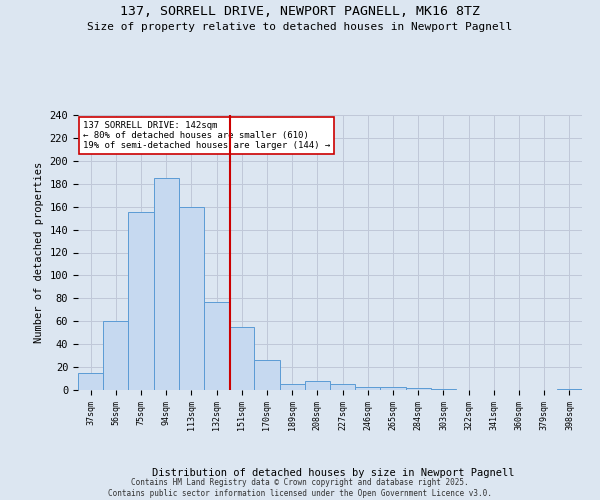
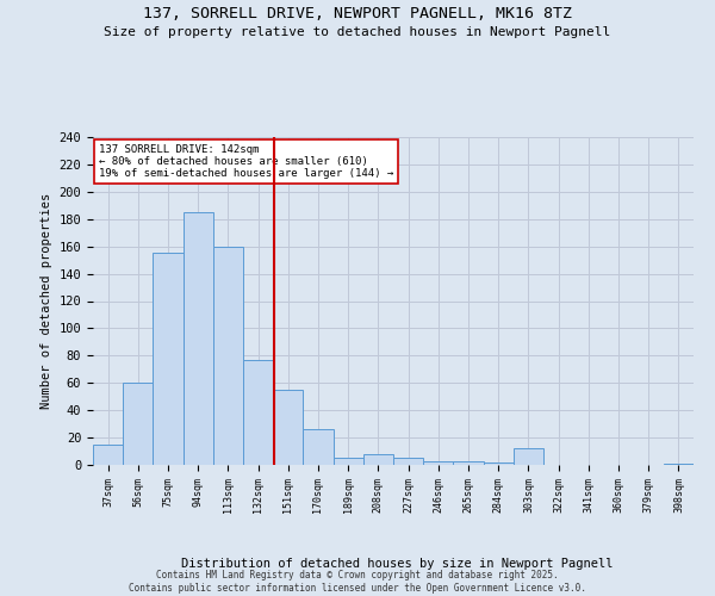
303sqm: 1 -> 12
